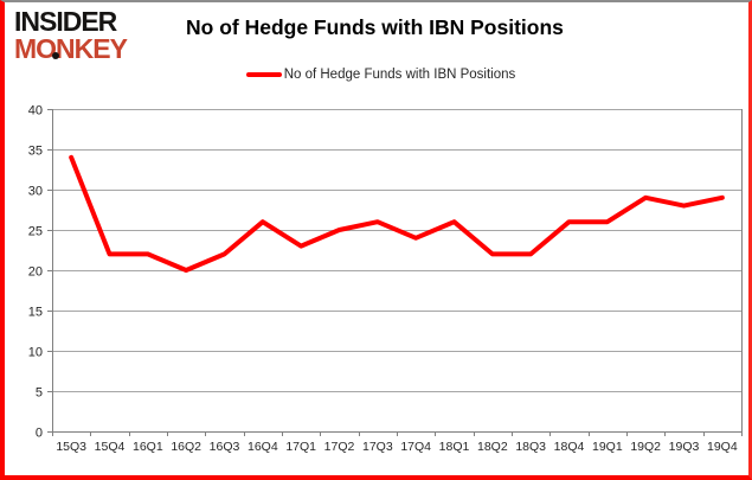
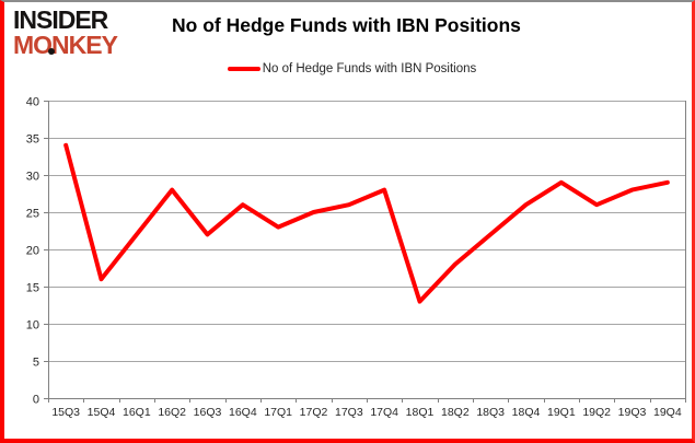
15Q4: 22 -> 16
16Q2: 20 -> 28
17Q4: 24 -> 28
18Q1: 26 -> 13
18Q2: 22 -> 18
19Q1: 26 -> 29
19Q2: 29 -> 26
